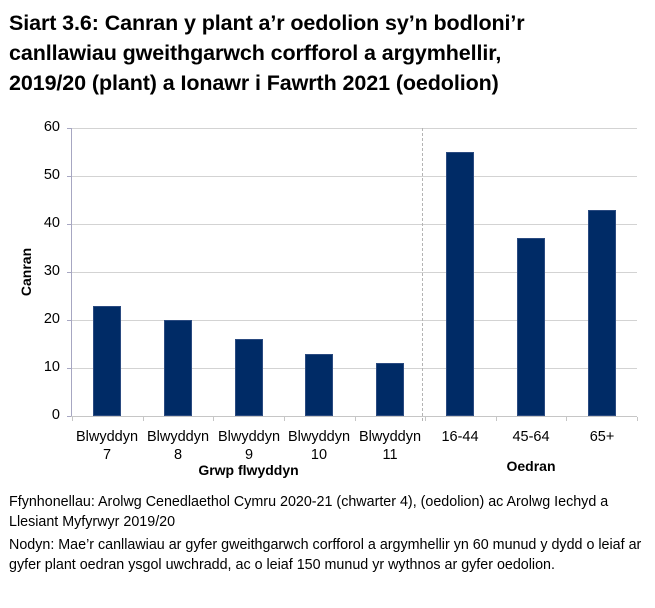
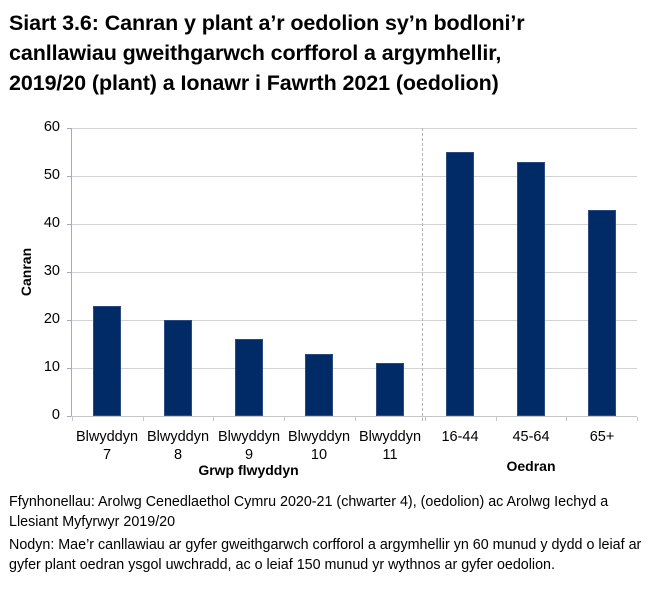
45-64: 37 -> 53
